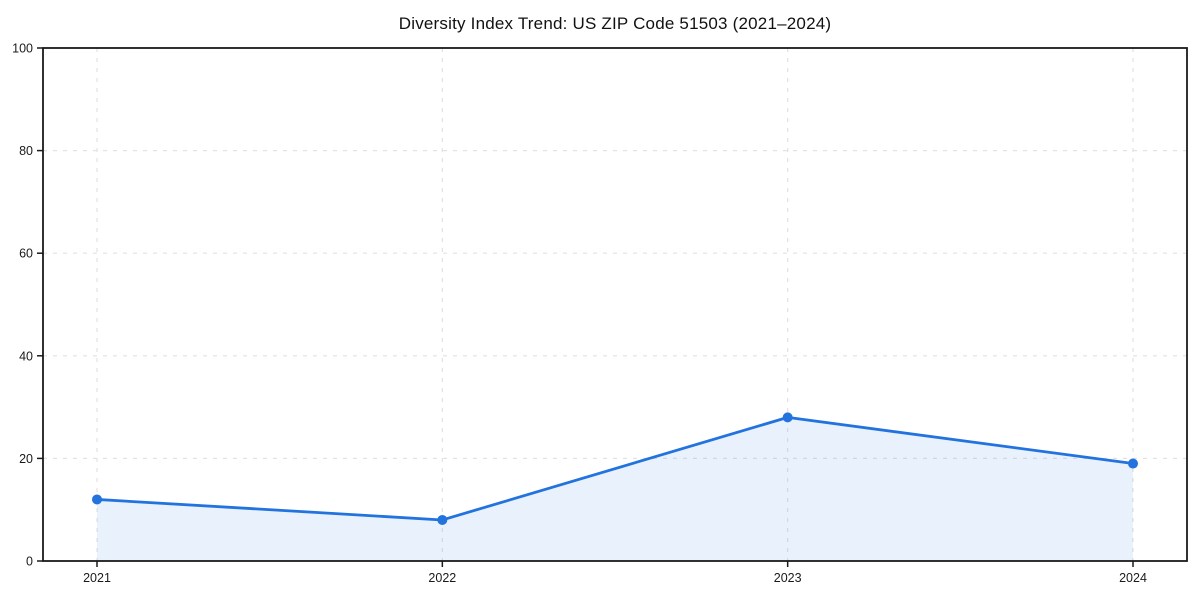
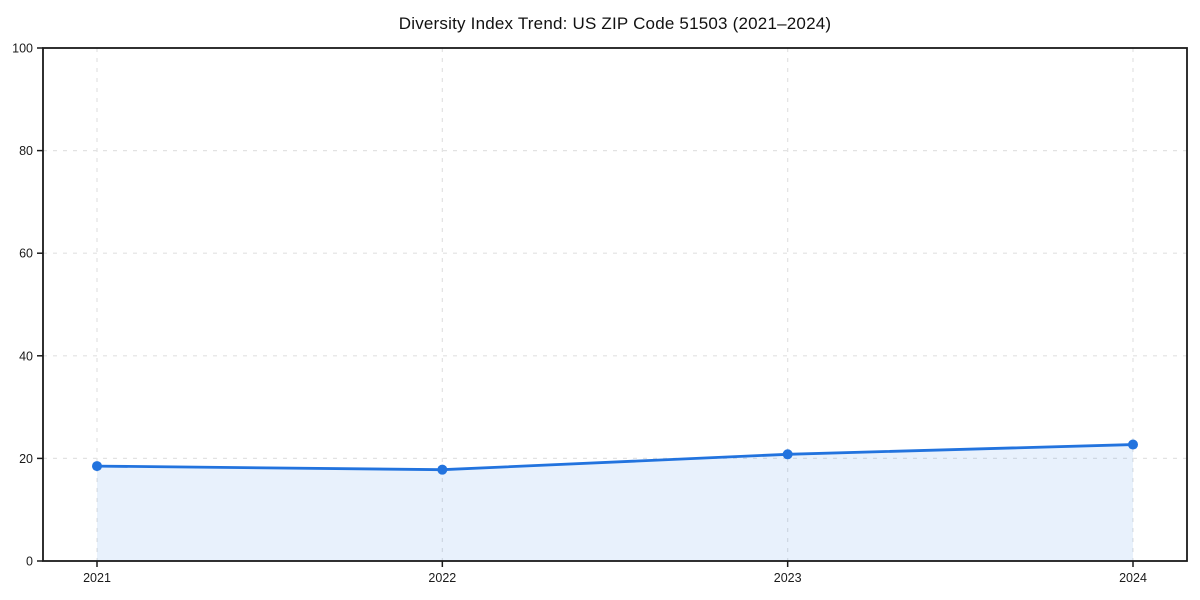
2021: 12 -> 18
2022: 8 -> 18
2023: 28 -> 21
2024: 19 -> 23
